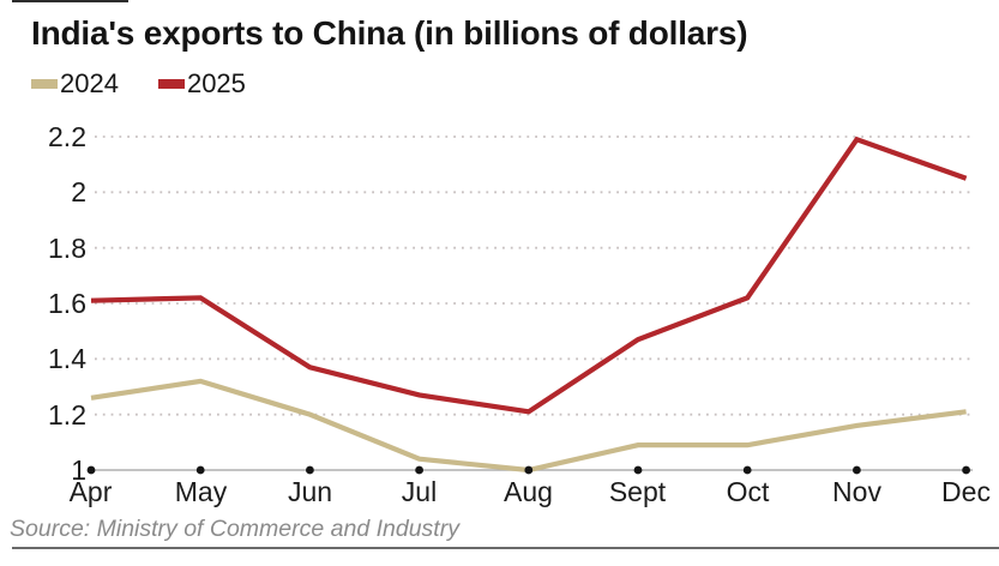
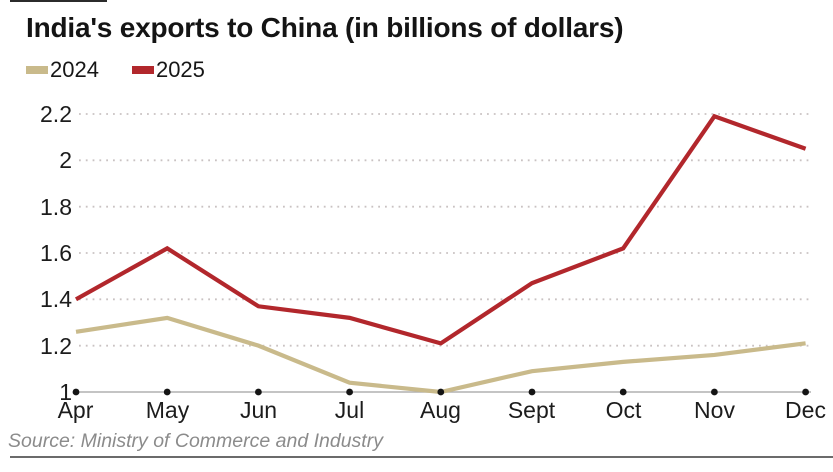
2025/Apr: 1.61 -> 1.40
2025/Jul: 1.27 -> 1.32
2024/Oct: 1.09 -> 1.13
